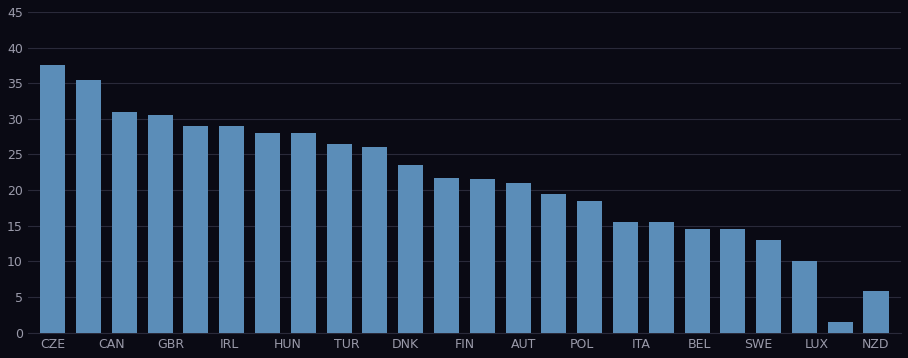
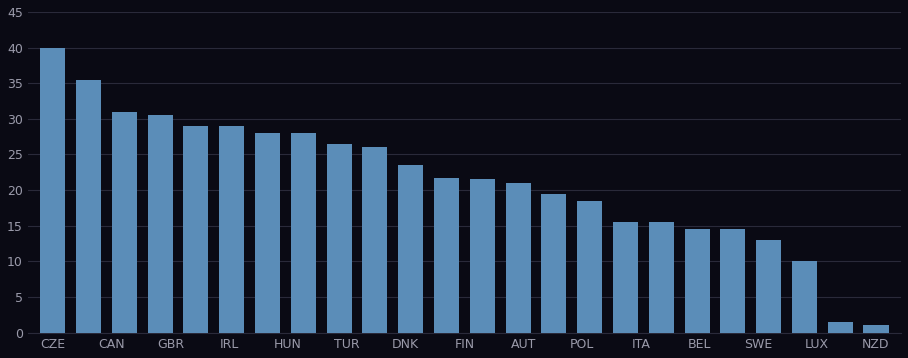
CZE: 37.6 -> 40.0
NZD: 5.8 -> 1.0
